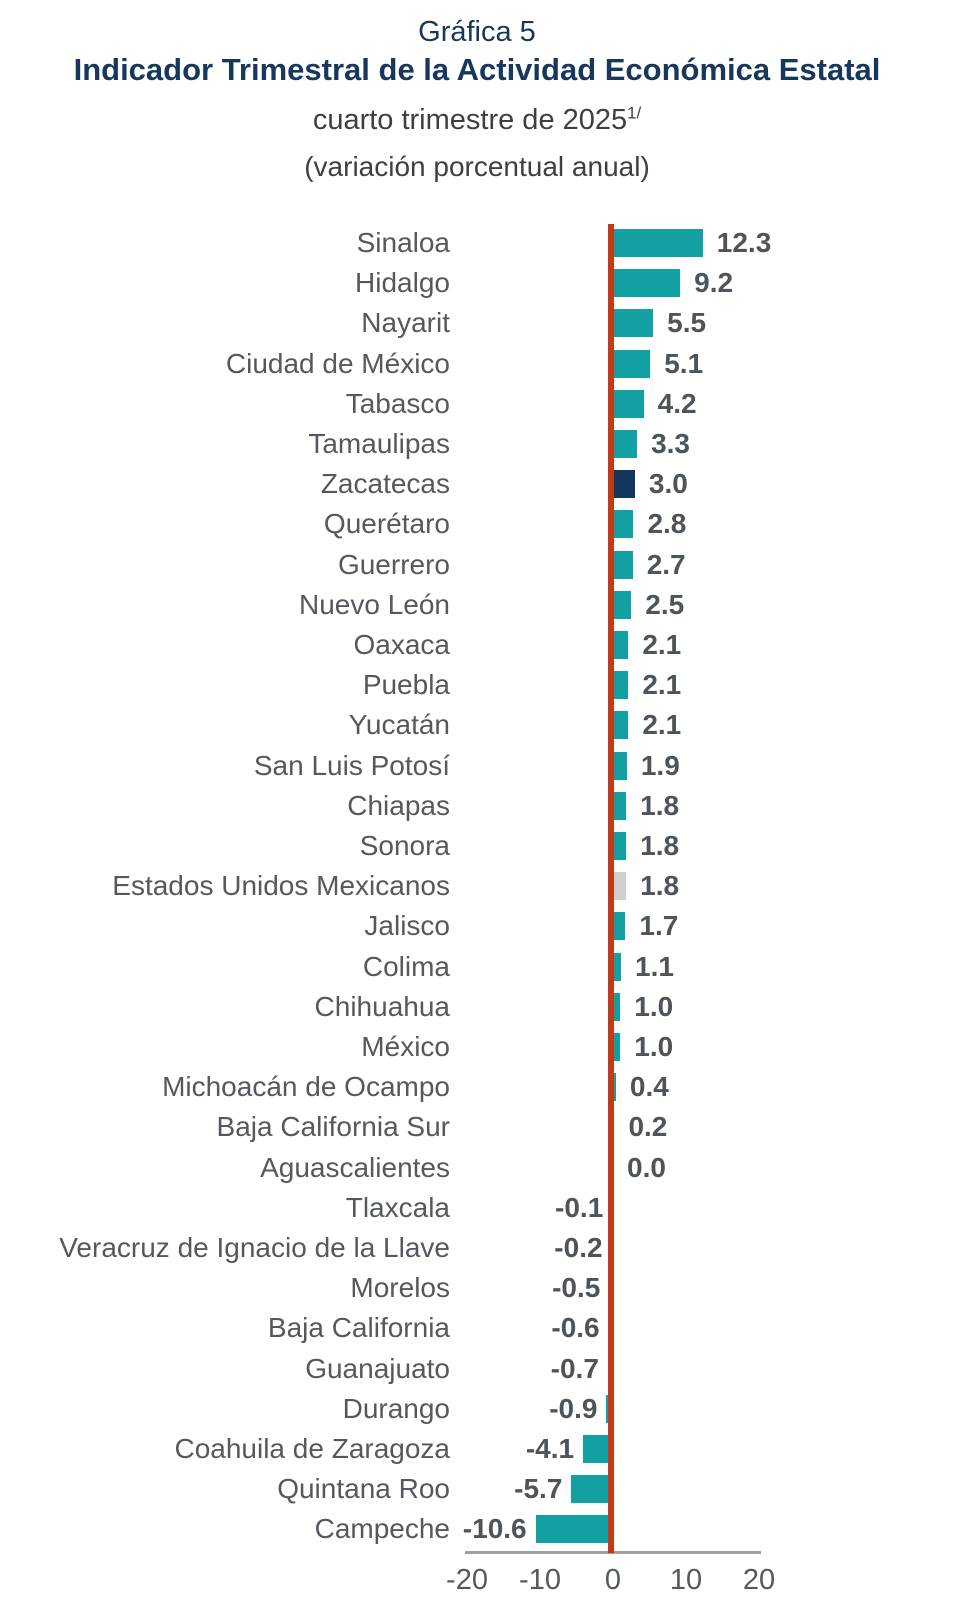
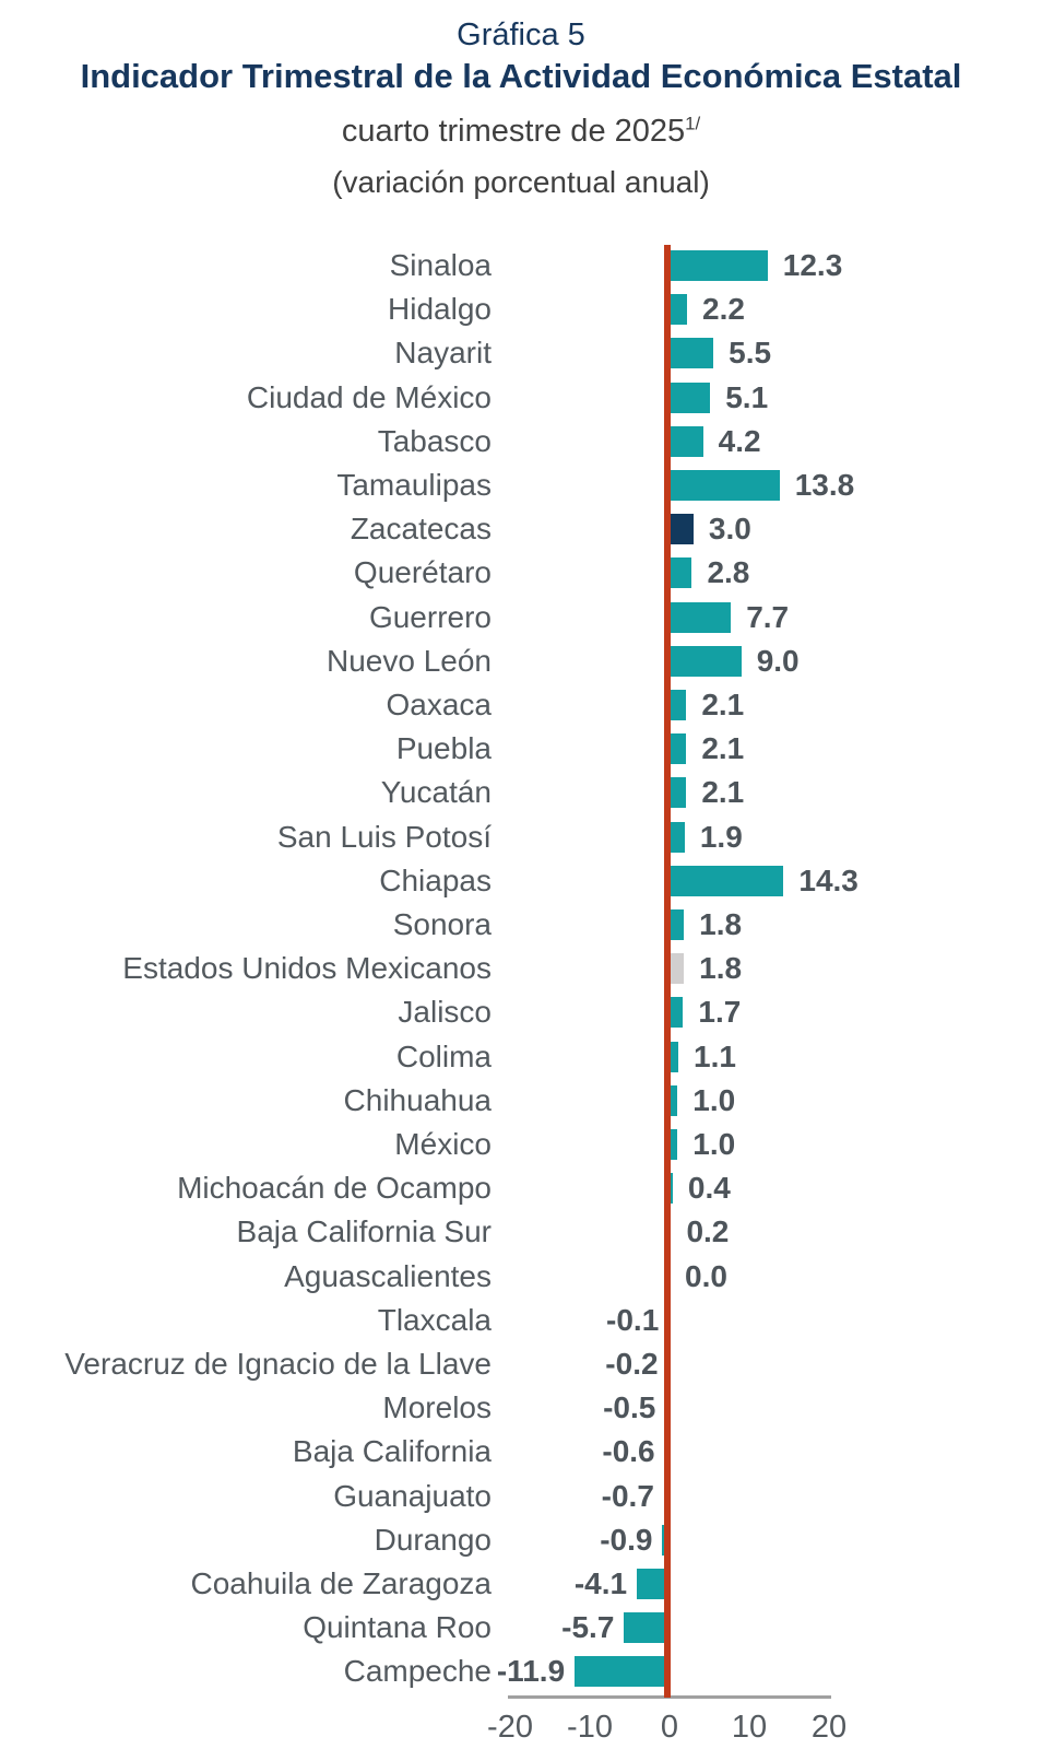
Hidalgo: 9.2 -> 2.2
Tamaulipas: 3.3 -> 13.8
Guerrero: 2.7 -> 7.7
Nuevo León: 2.5 -> 9.0
Chiapas: 1.8 -> 14.3
Campeche: -10.6 -> -11.9
